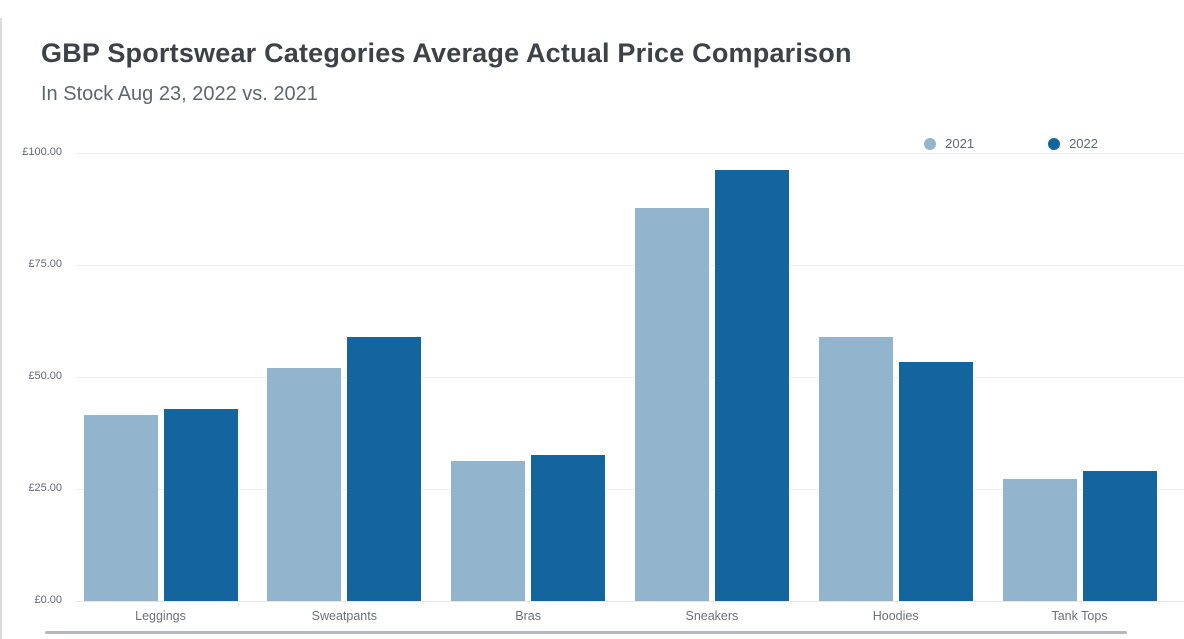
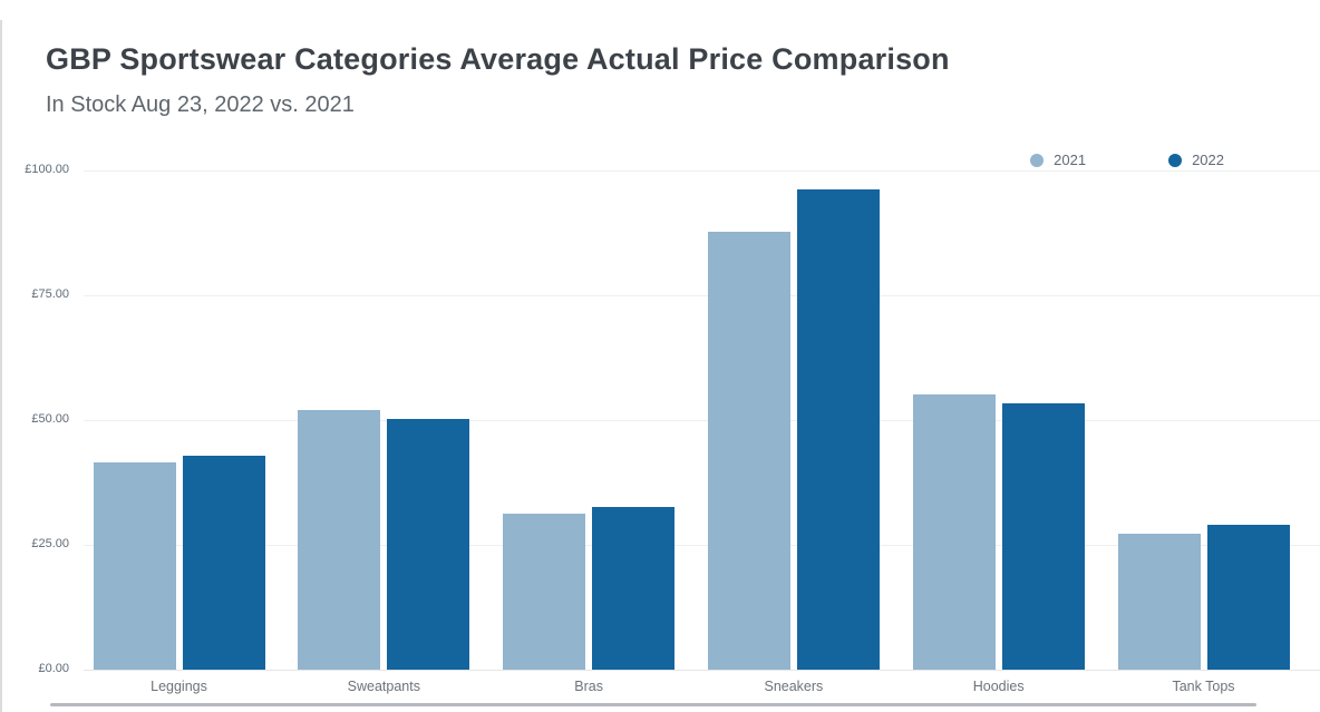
2022/Sweatpants: £59 -> £50
2021/Hoodies: £59 -> £55
